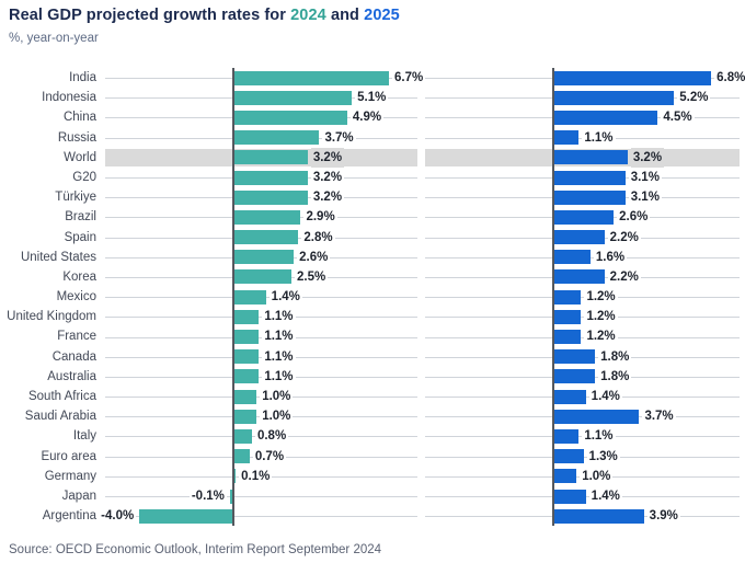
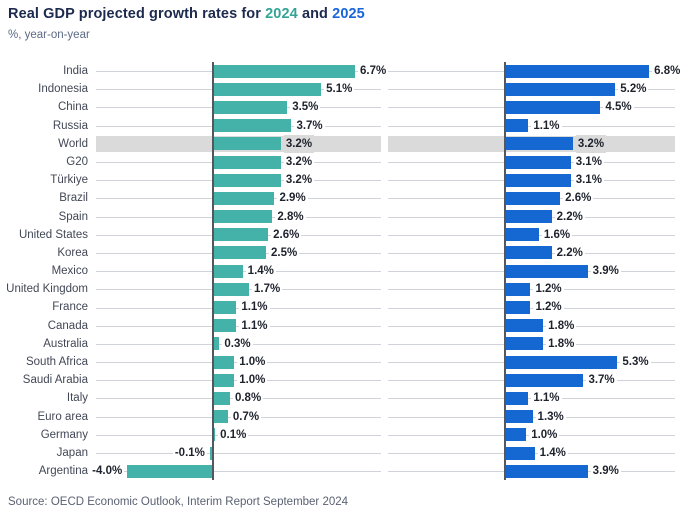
2024/China: 4.9% -> 3.5%
2025/Mexico: 1.2% -> 3.9%
2024/United Kingdom: 1.1% -> 1.7%
2024/Australia: 1.1% -> 0.3%
2025/South Africa: 1.4% -> 5.3%
